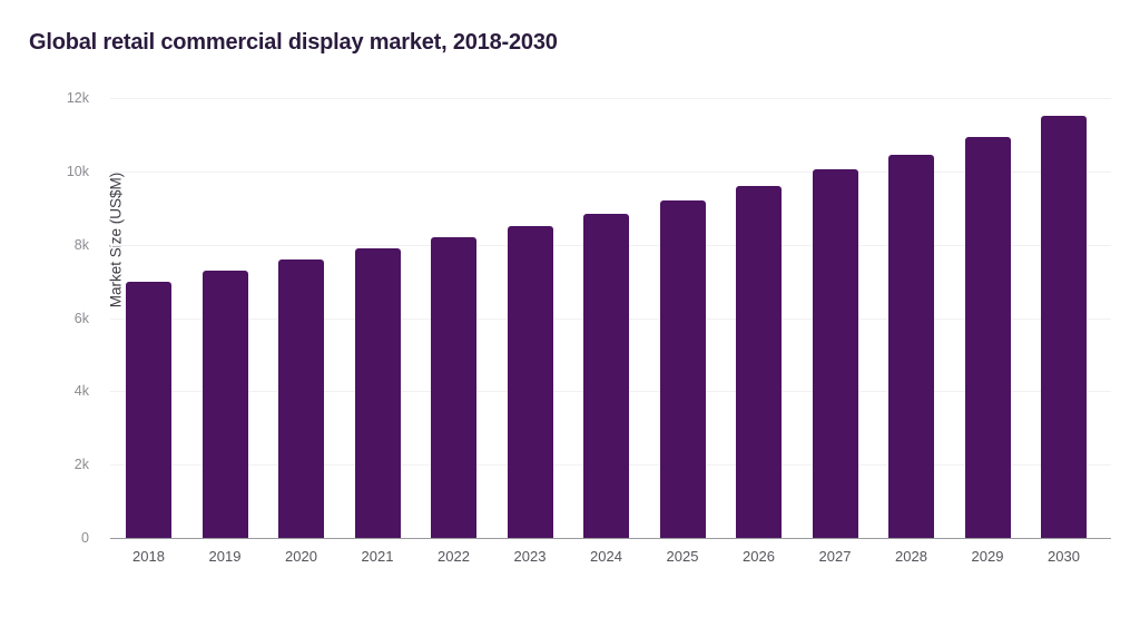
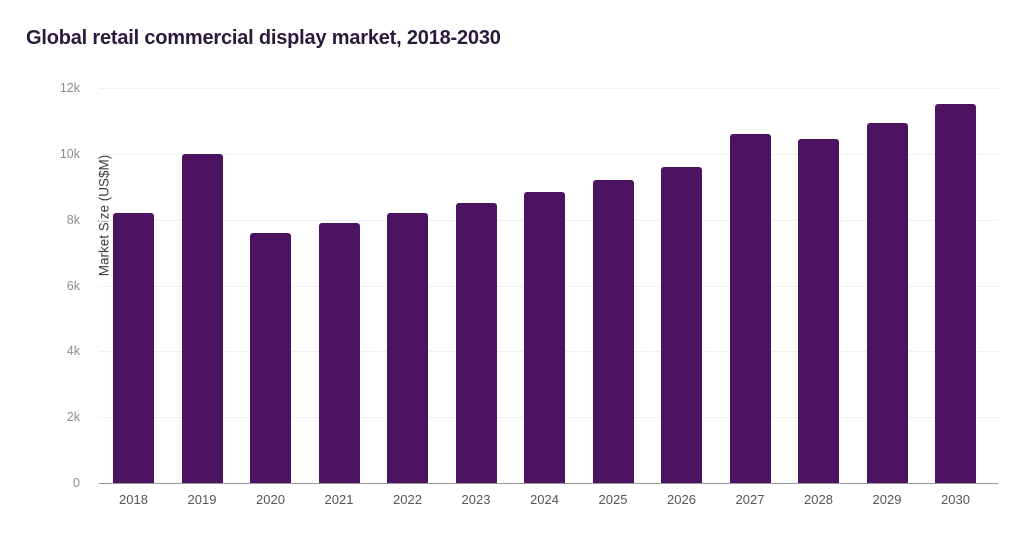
2018: 7.0k -> 8.2k
2019: 7.3k -> 10.0k
2027: 10.0k -> 10.6k
